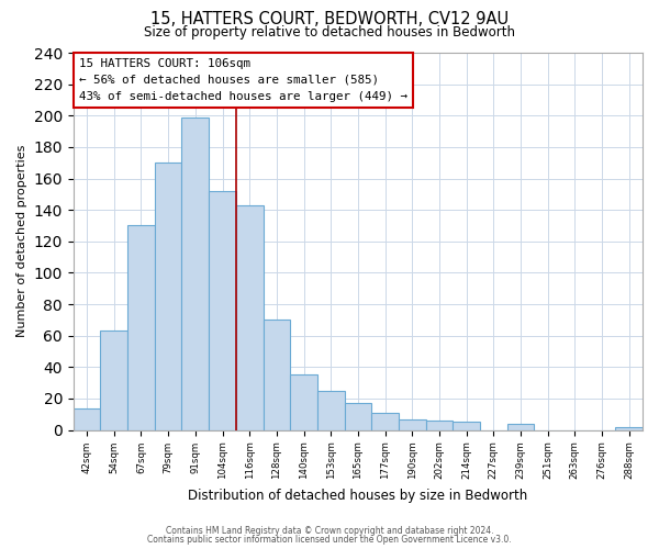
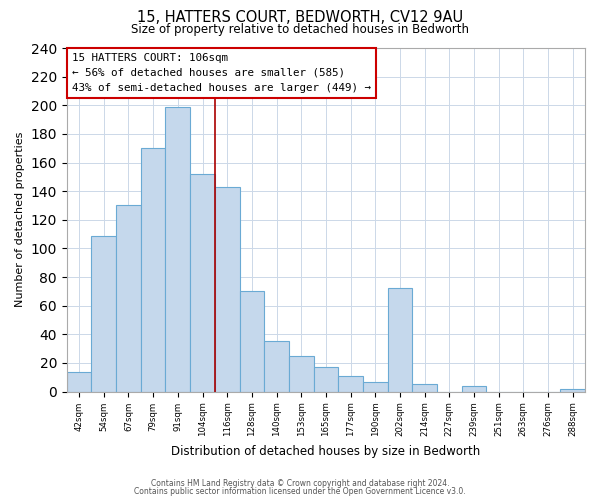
54sqm: 63 -> 109
202sqm: 6 -> 72
